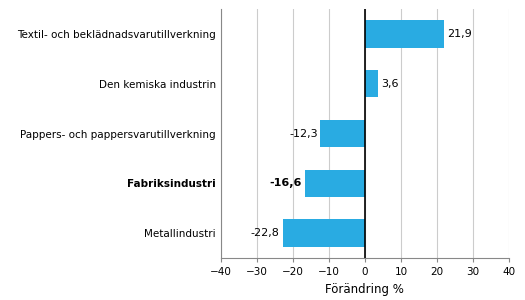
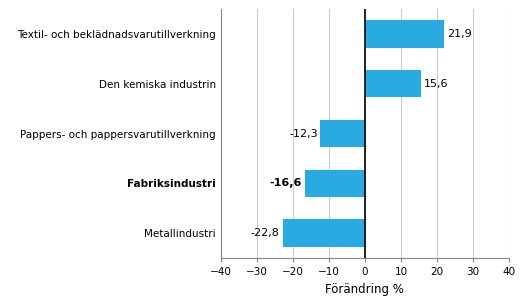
Den kemiska industrin: 3,6 -> 15,6
